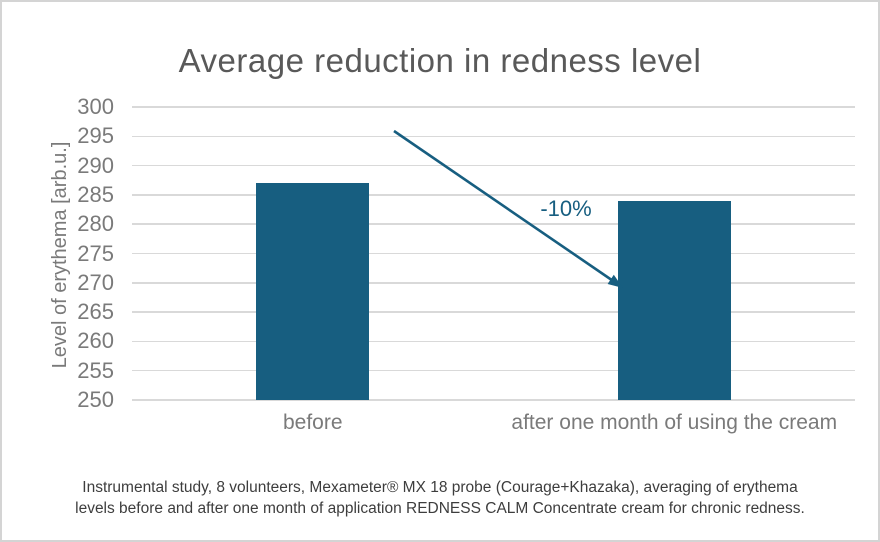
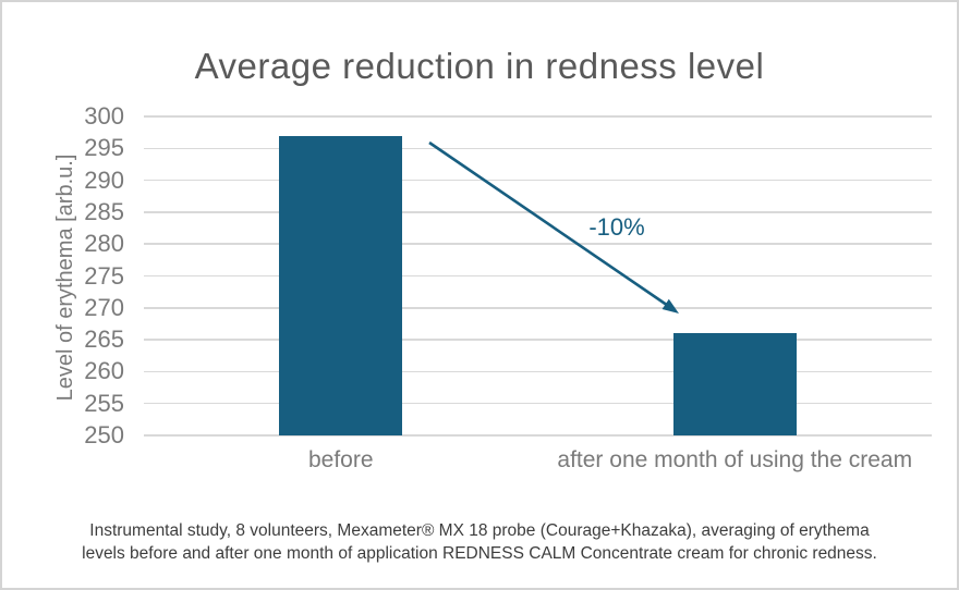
before: 287 -> 297
after one month of using the cream: 284 -> 266
